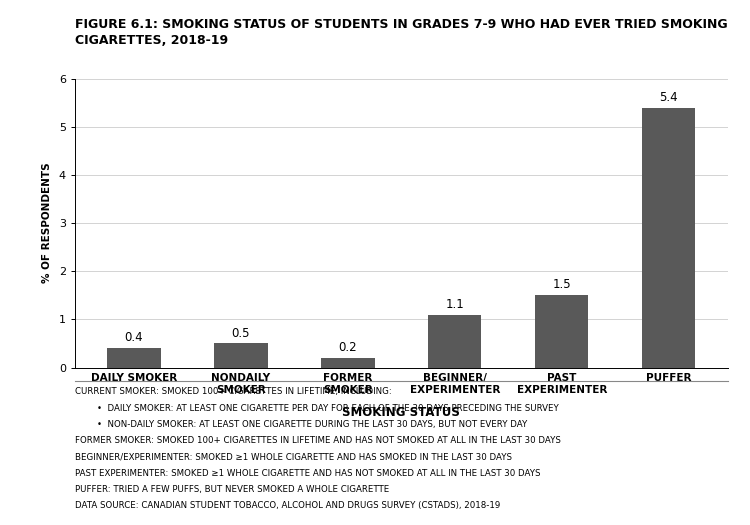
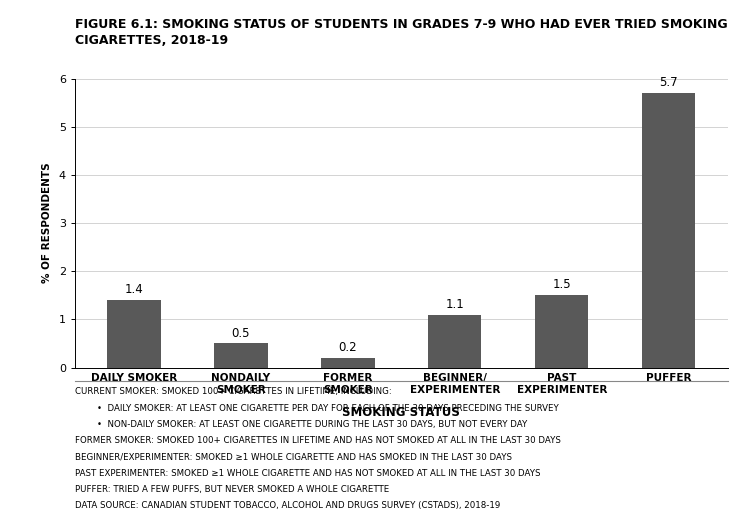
DAILY SMOKER: 0.4 -> 1.4
PUFFER: 5.4 -> 5.7
